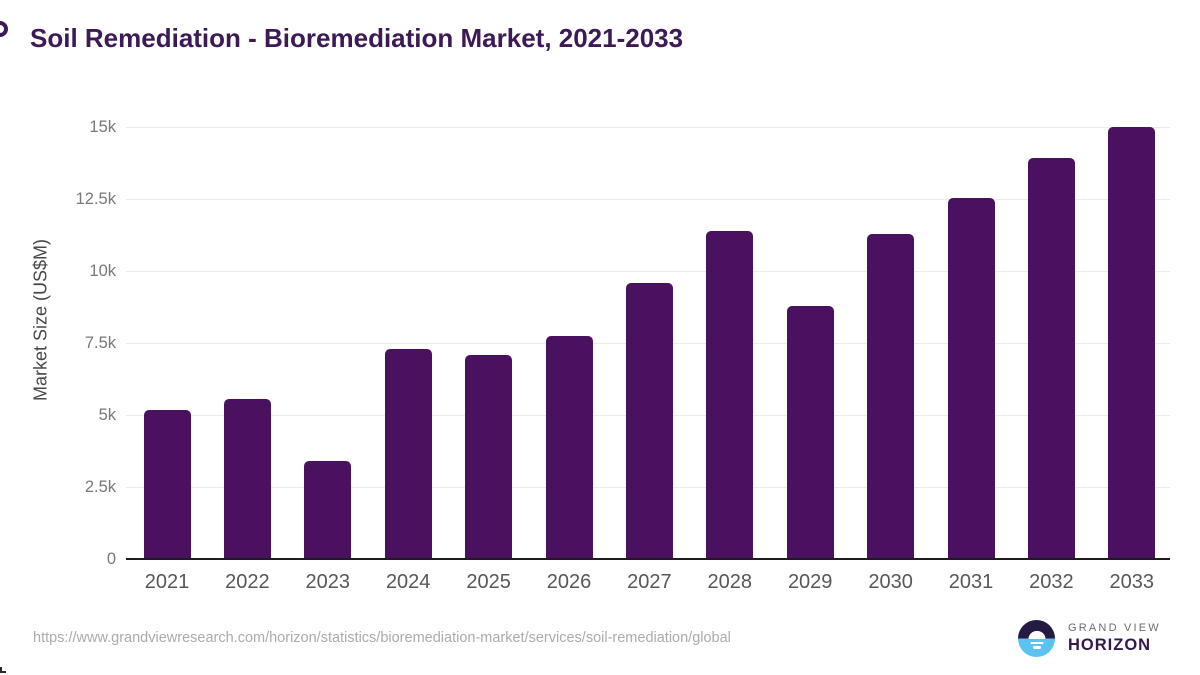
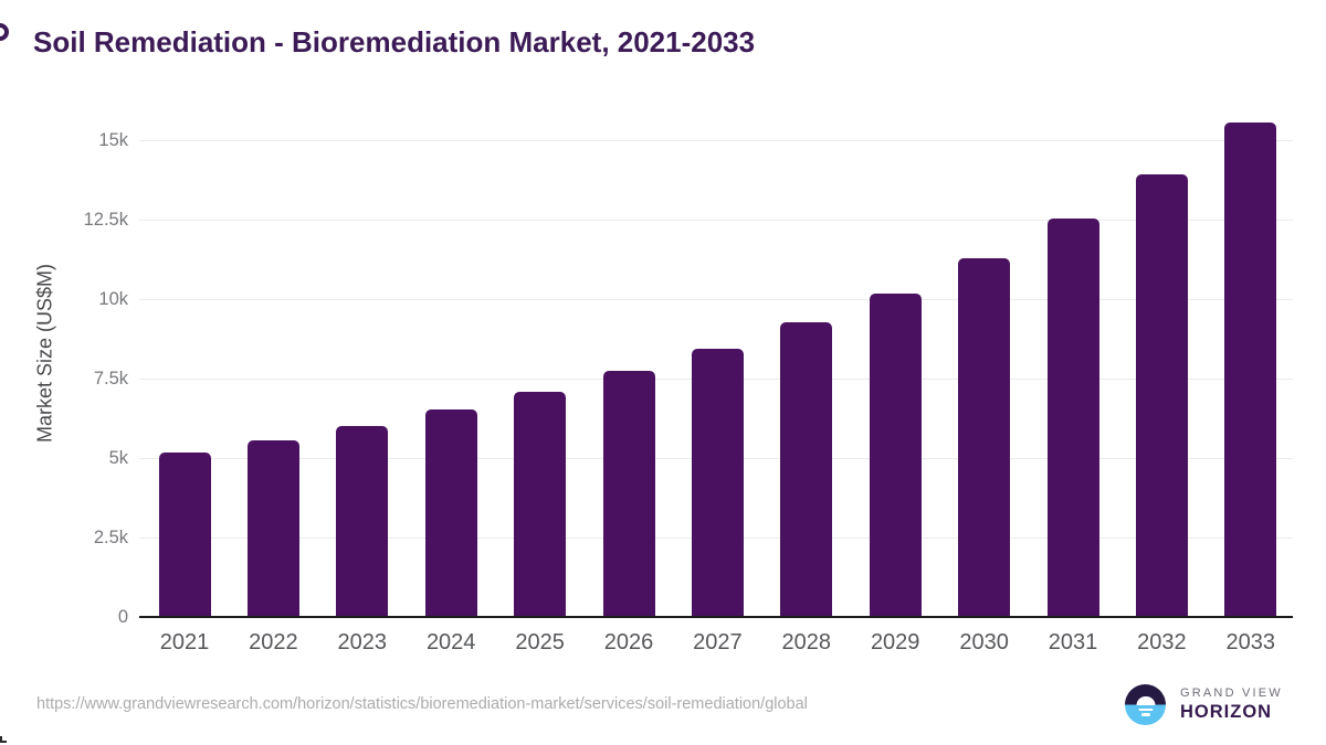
2023: 3.4k -> 6.0k
2024: 7.3k -> 6.5k
2027: 9.6k -> 8.4k
2028: 11.4k -> 9.3k
2029: 8.8k -> 10.2k
2033: 15.0k -> 15.6k
